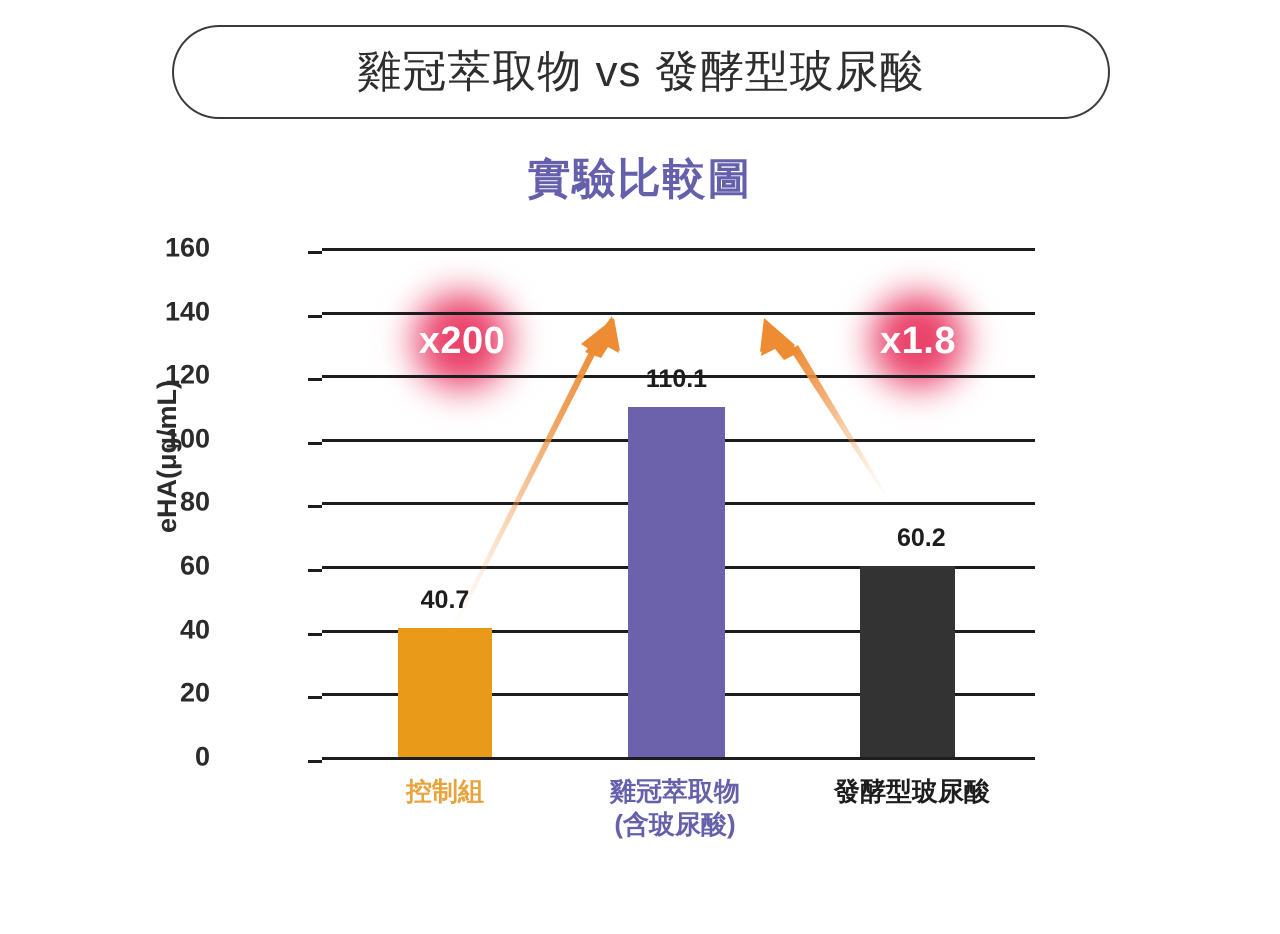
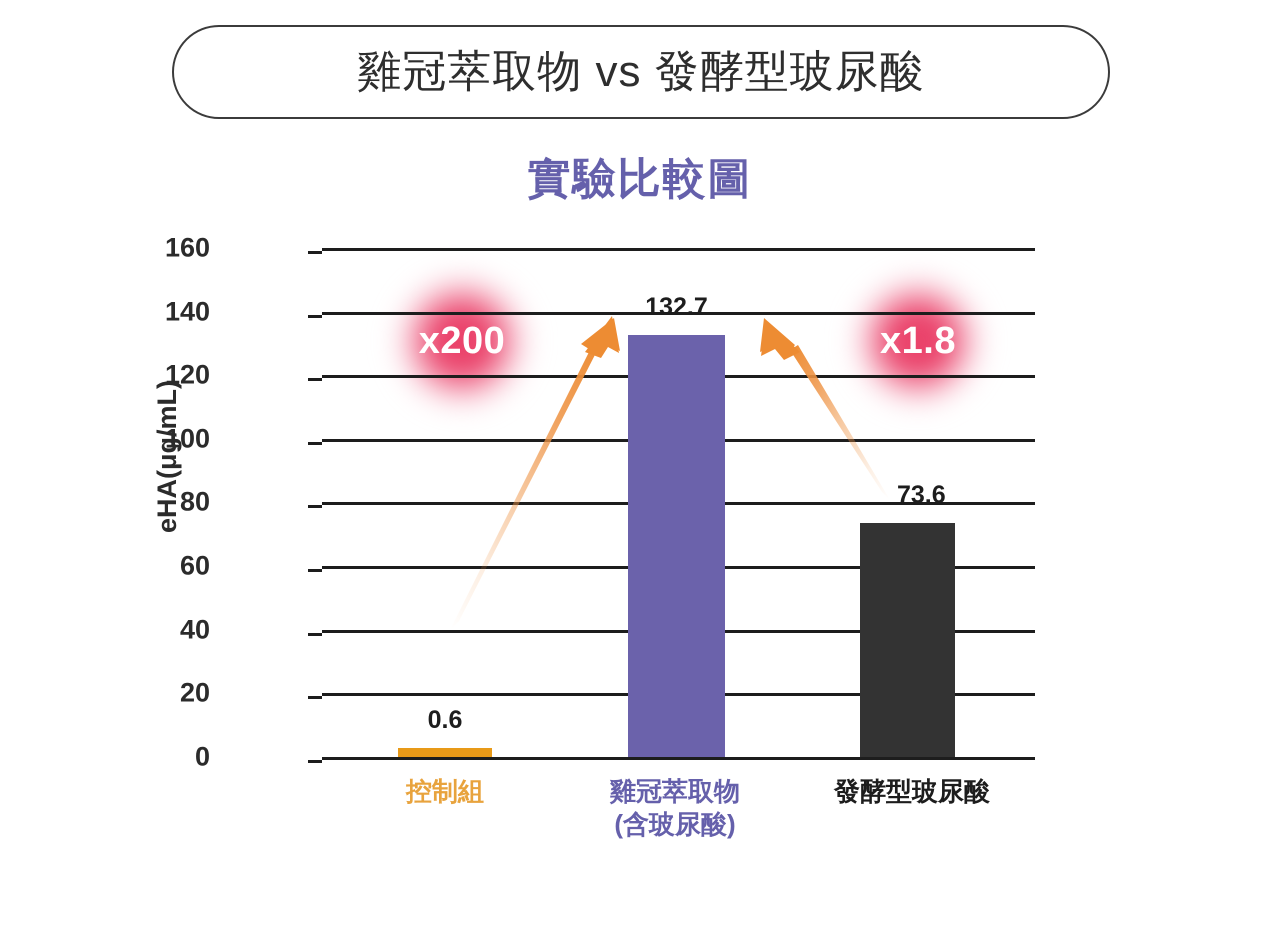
控制組: 40.7 -> 0.6
雞冠萃取物 (含玻尿酸): 110.1 -> 132.7
發酵型玻尿酸: 60.2 -> 73.6
